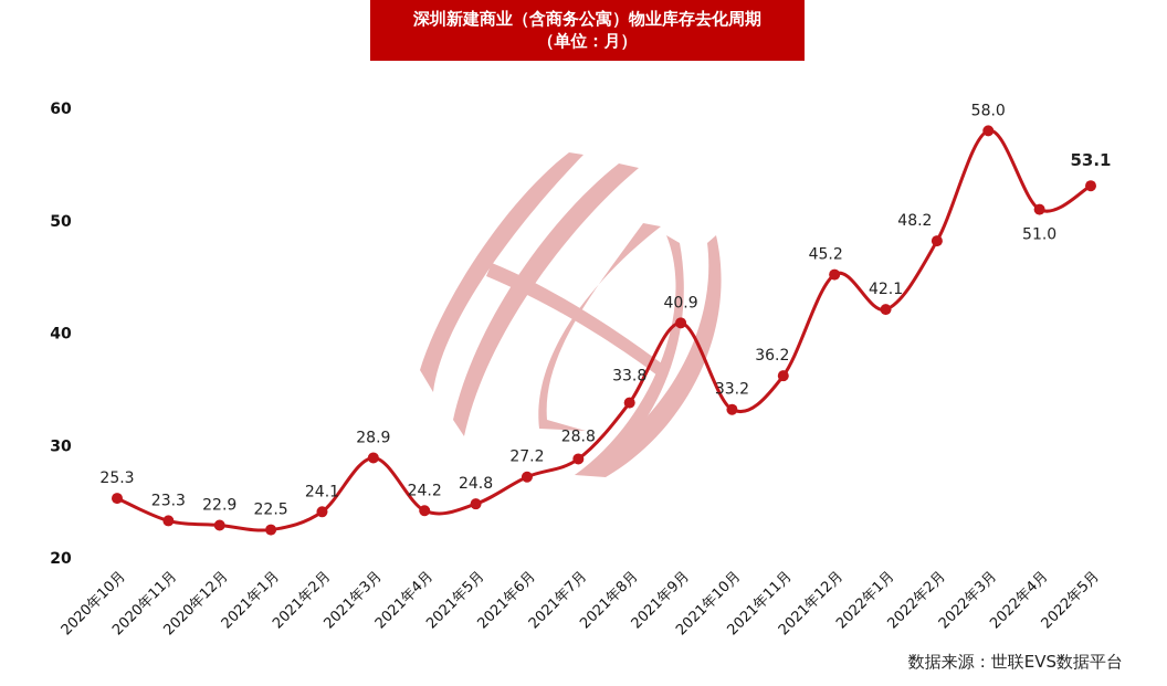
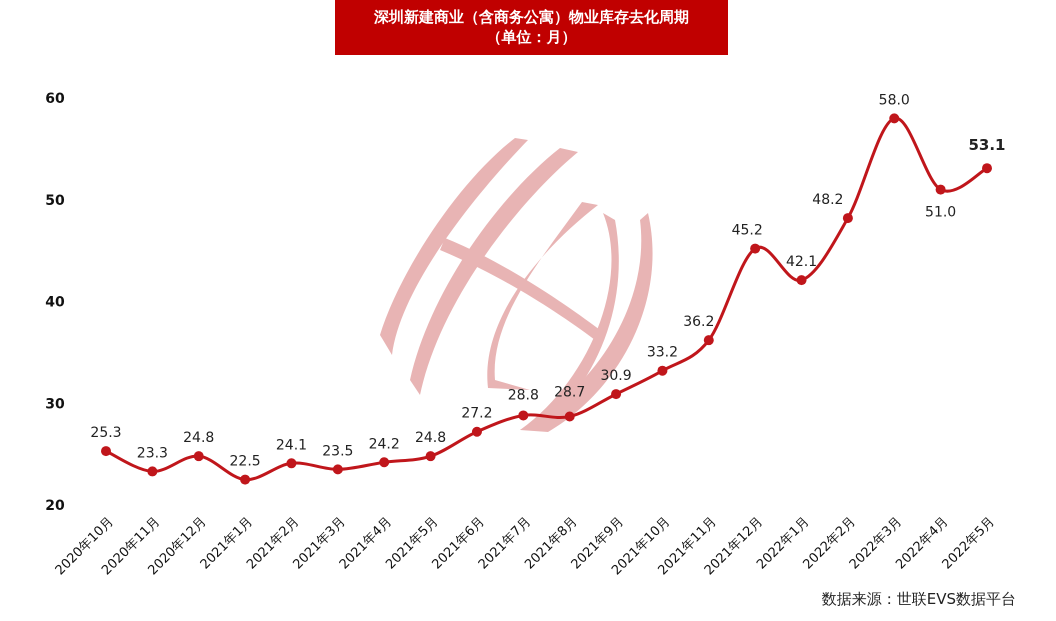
2020年12月: 22.9 -> 24.8
2021年3月: 28.9 -> 23.5
2021年8月: 33.8 -> 28.7
2021年9月: 40.9 -> 30.9
